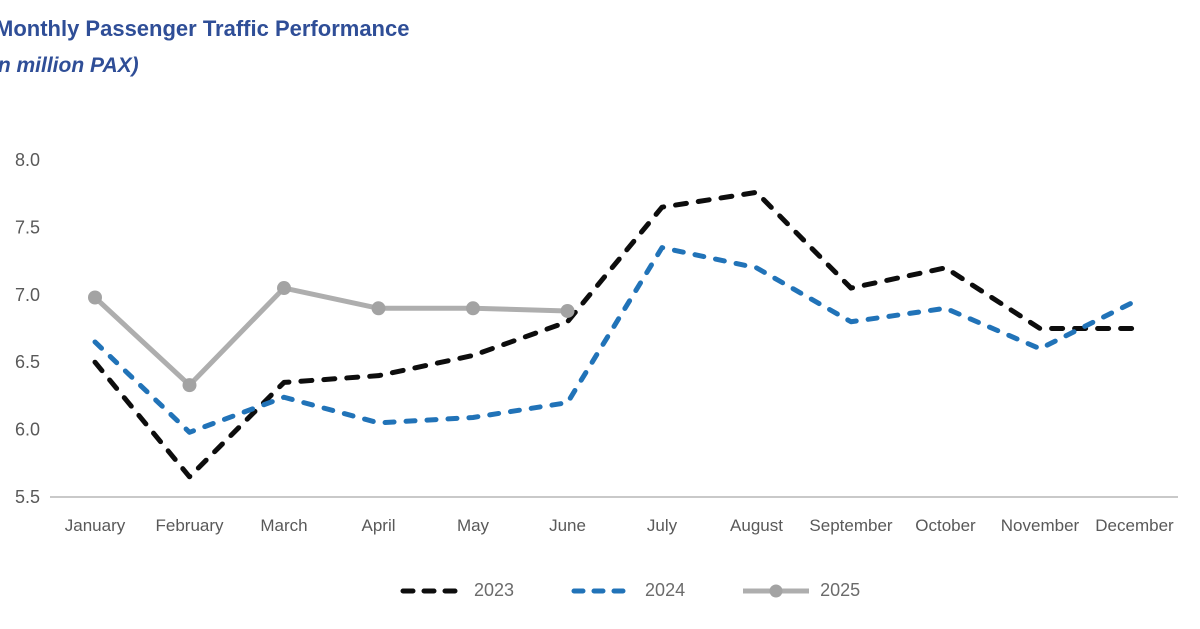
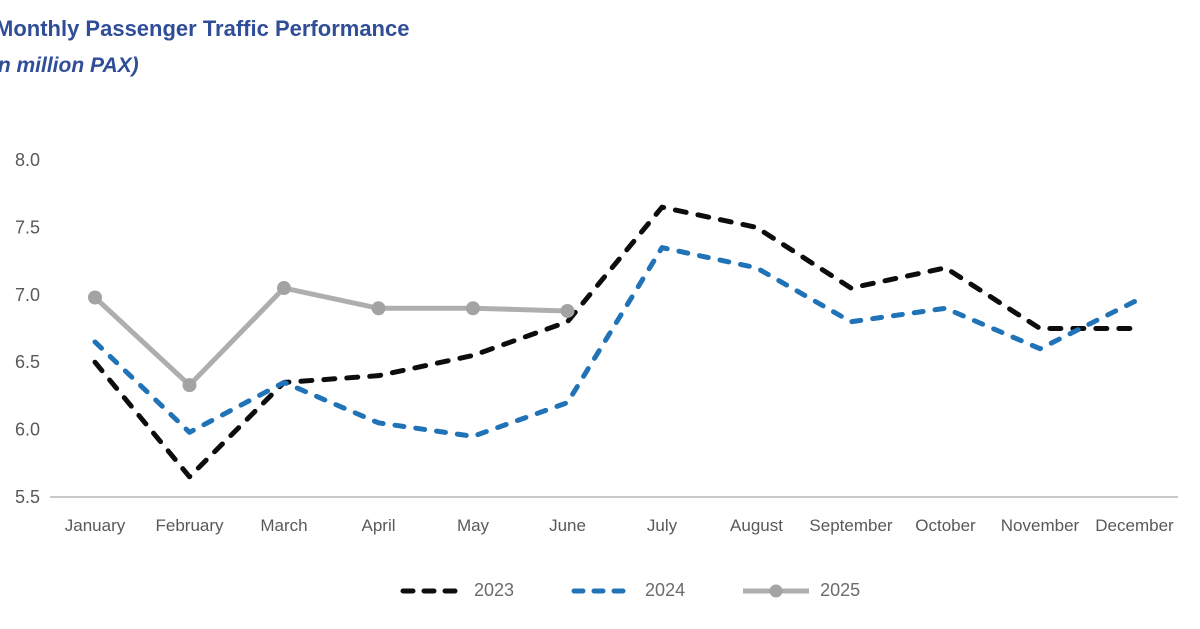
2024/March: 6.24 -> 6.35
2024/May: 6.09 -> 5.95
2023/August: 7.76 -> 7.50
